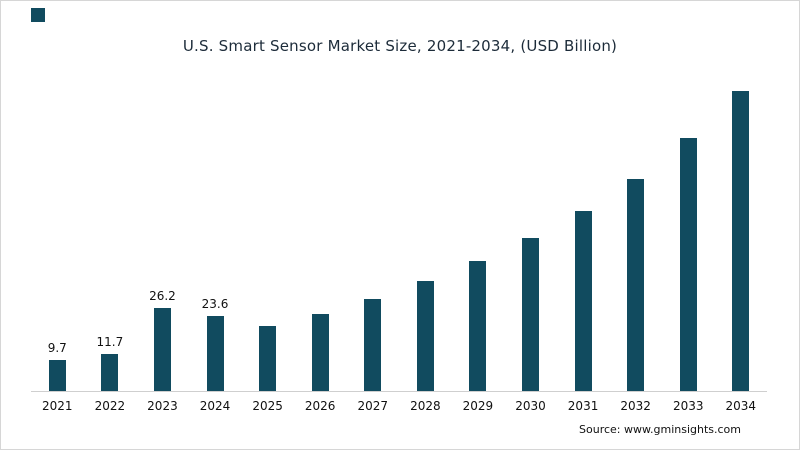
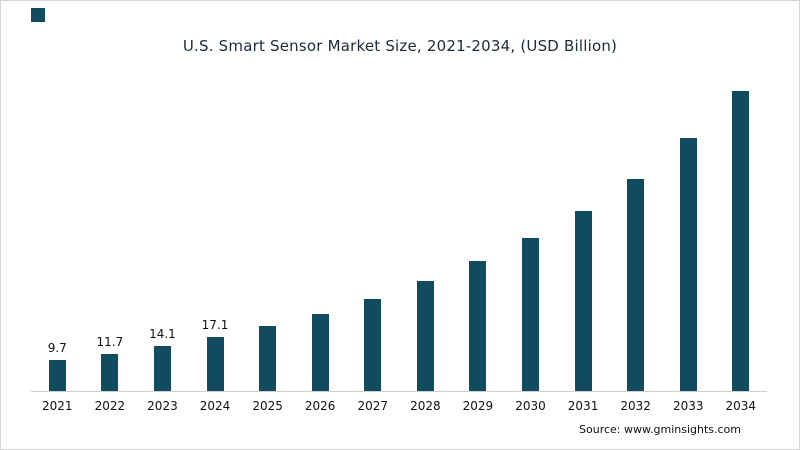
2023: 26.2 -> 14.1
2024: 23.6 -> 17.1
